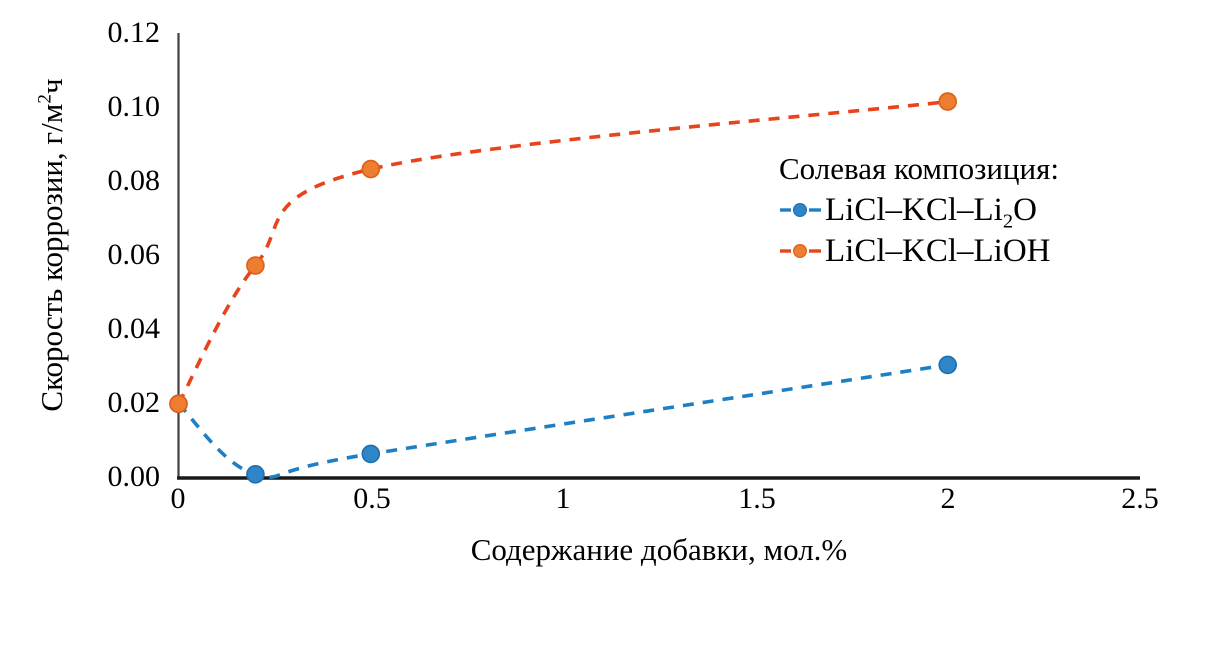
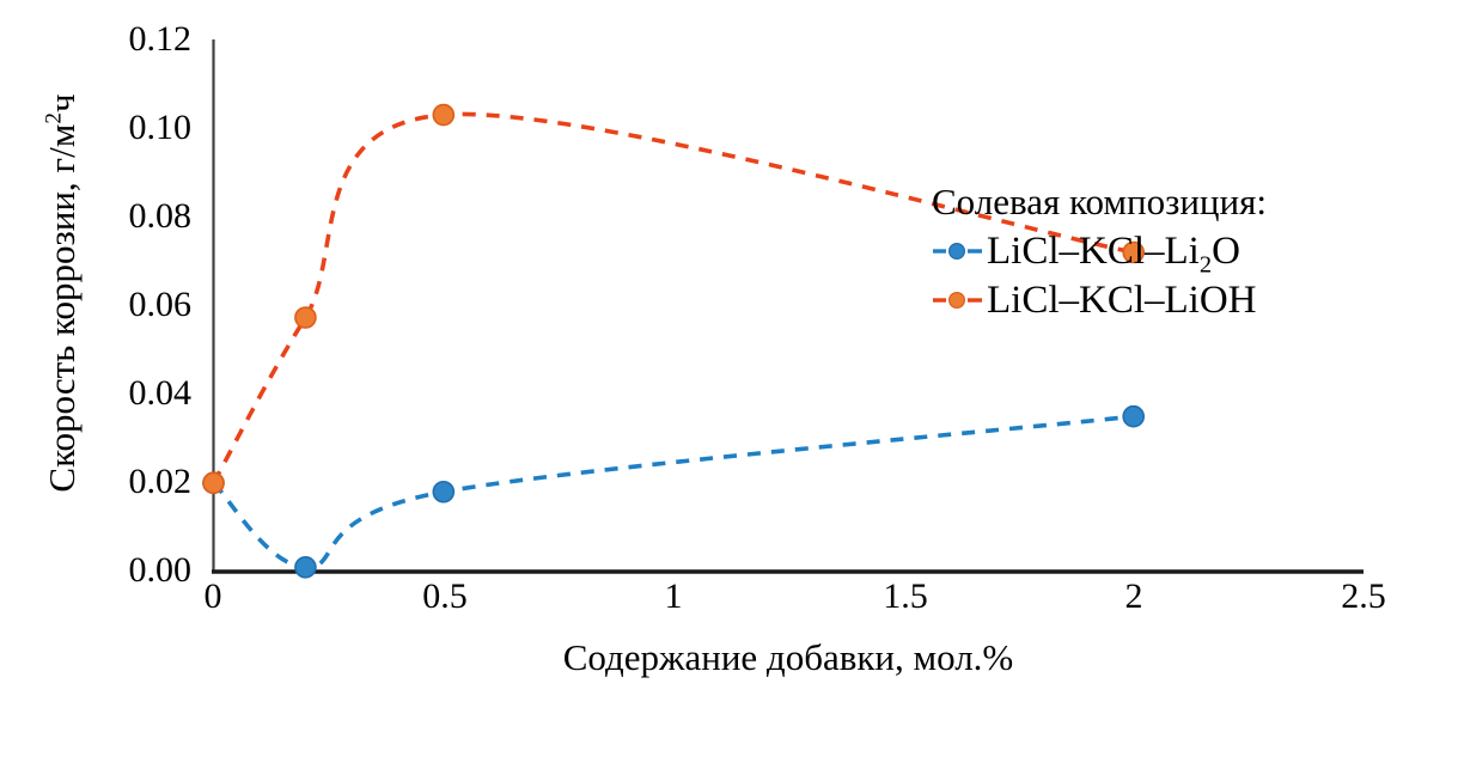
LiCl–KCl–Li2O/0.5: 0.006 -> 0.018
LiCl–KCl–LiOH/0.5: 0.083 -> 0.103
LiCl–KCl–Li2O/2: 0.030 -> 0.035
LiCl–KCl–LiOH/2: 0.102 -> 0.072
